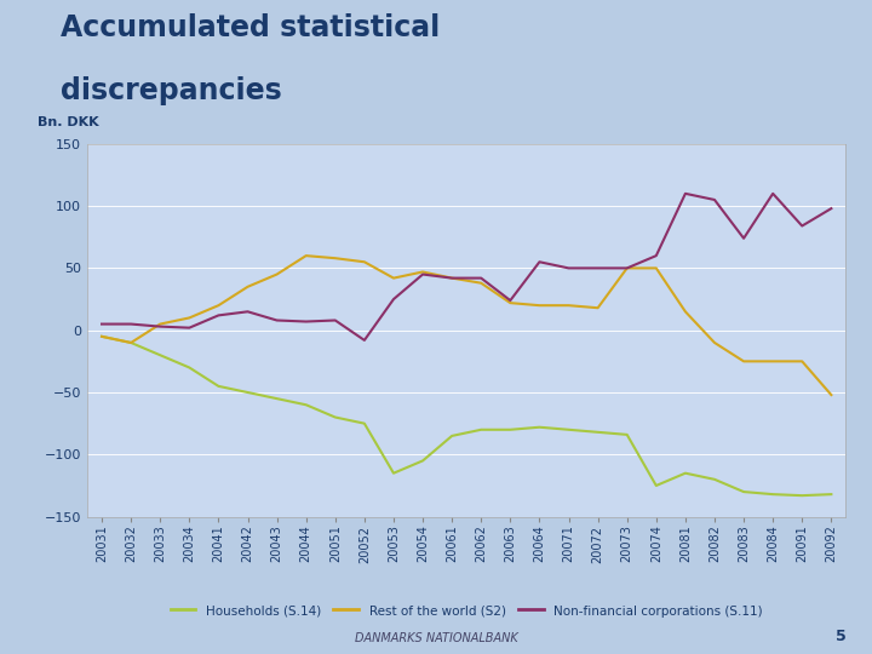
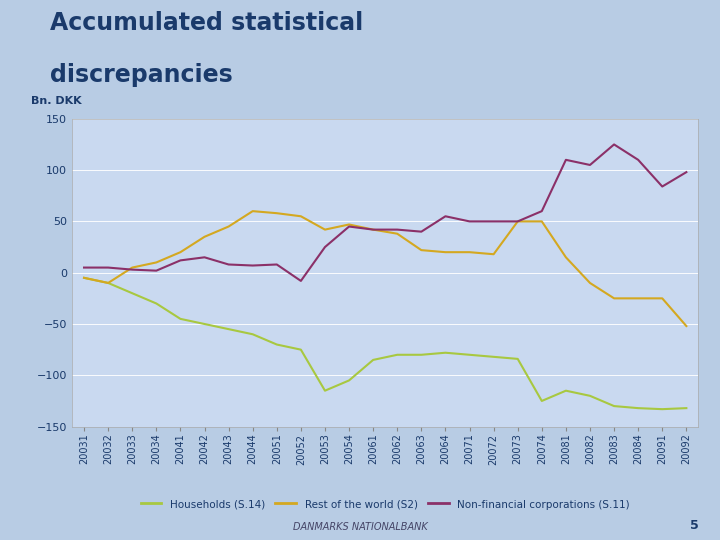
Non-financial corporations (S.11)/20063: 24 -> 40
Non-financial corporations (S.11)/20083: 74 -> 125
